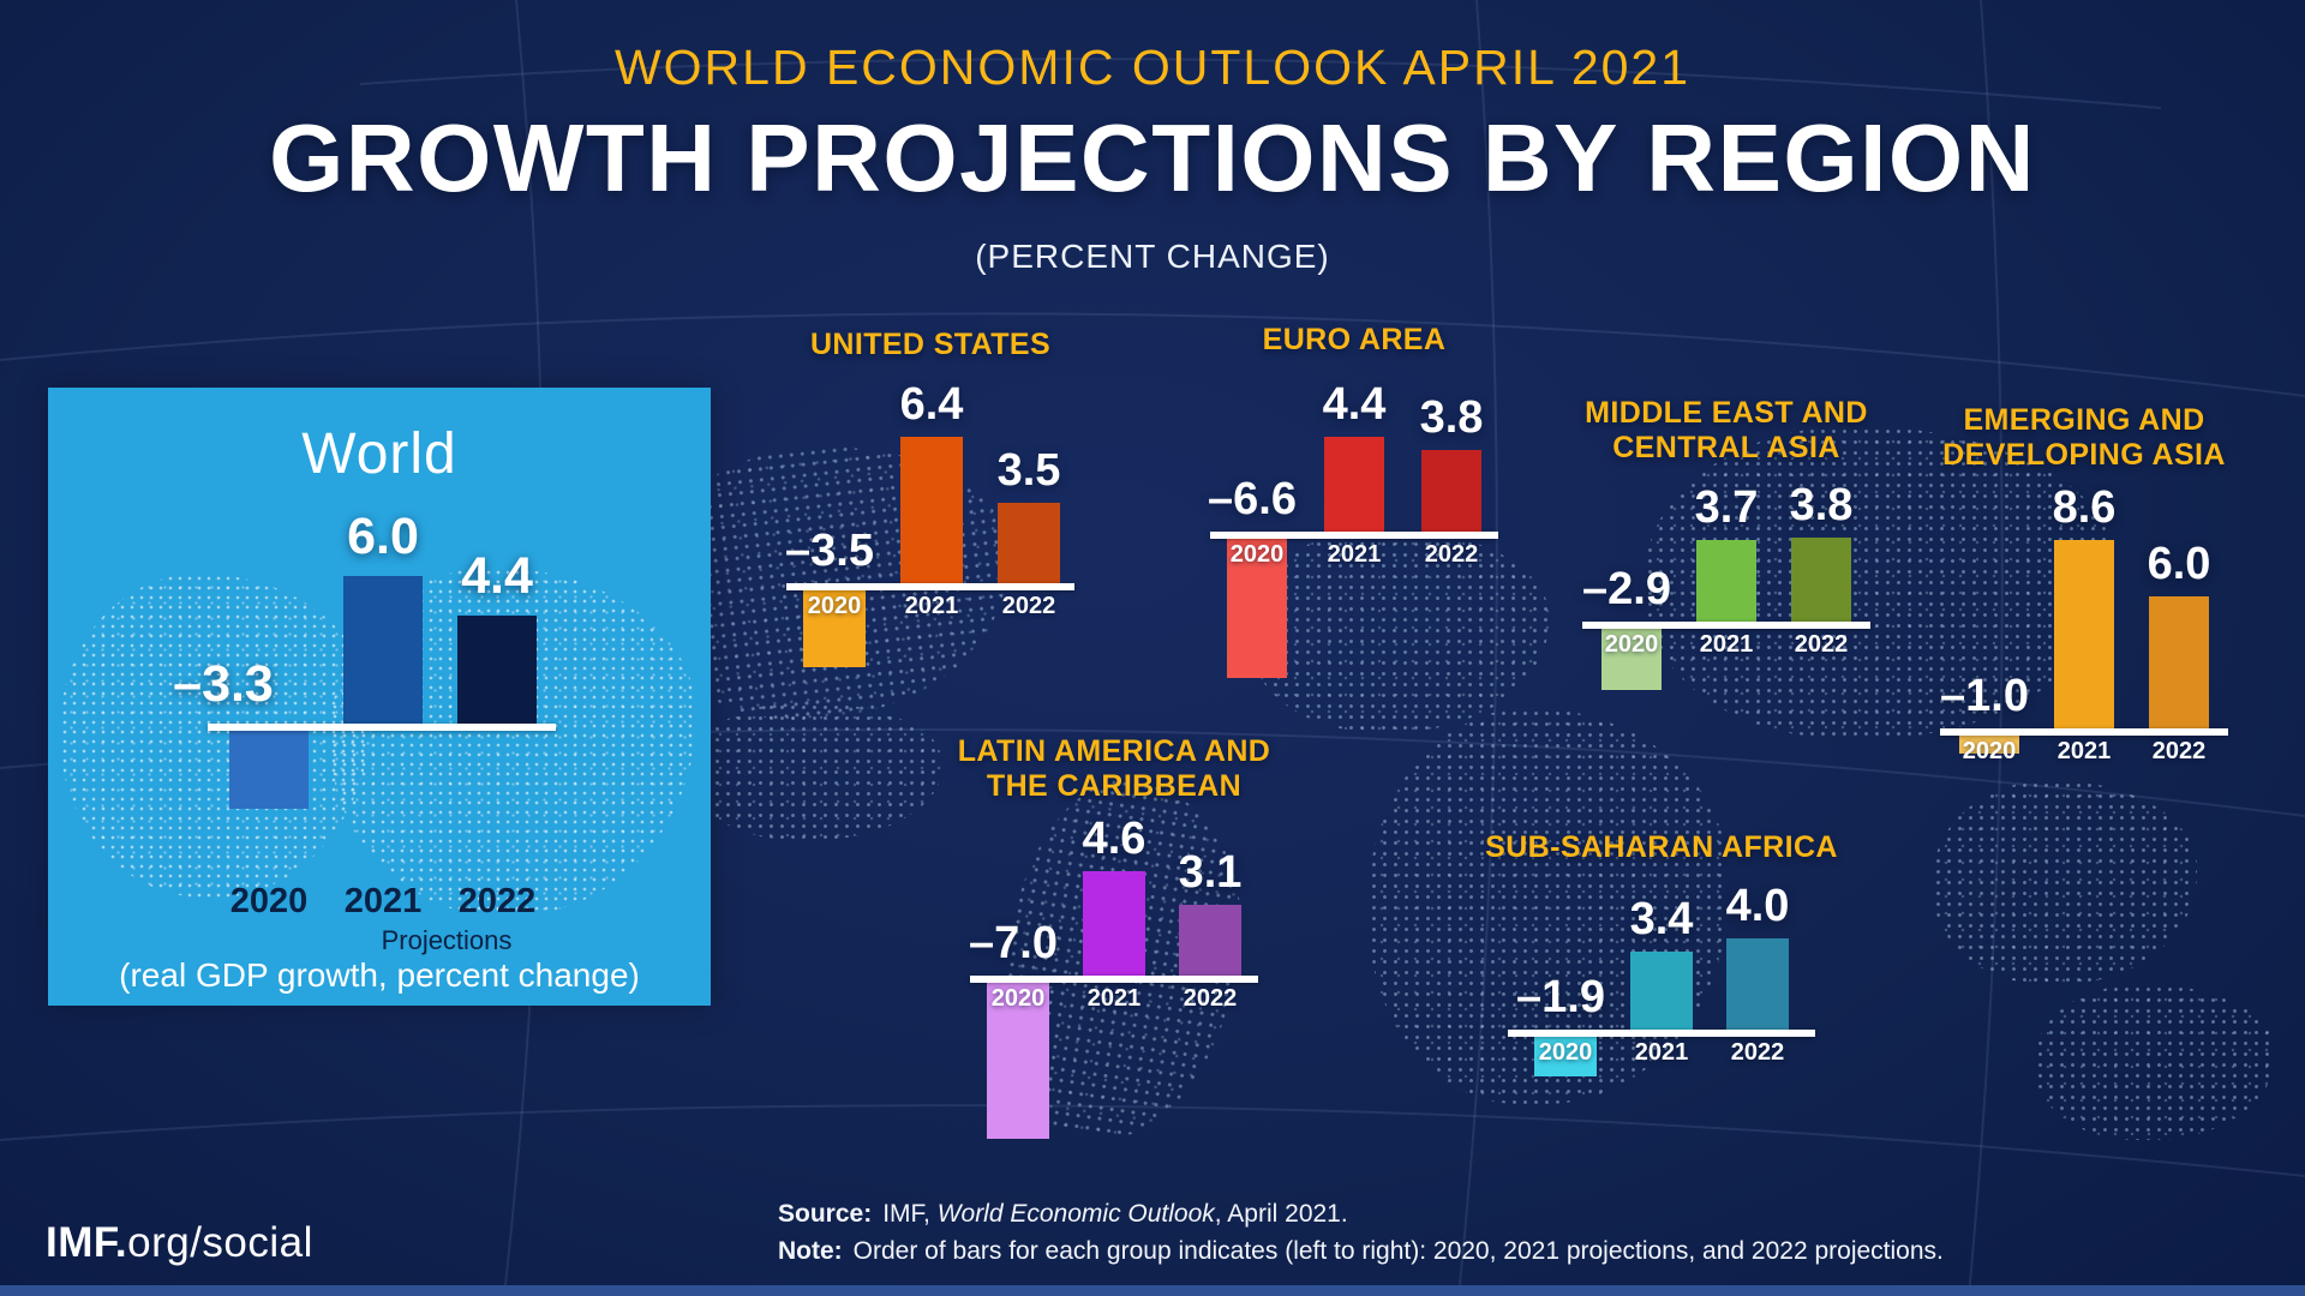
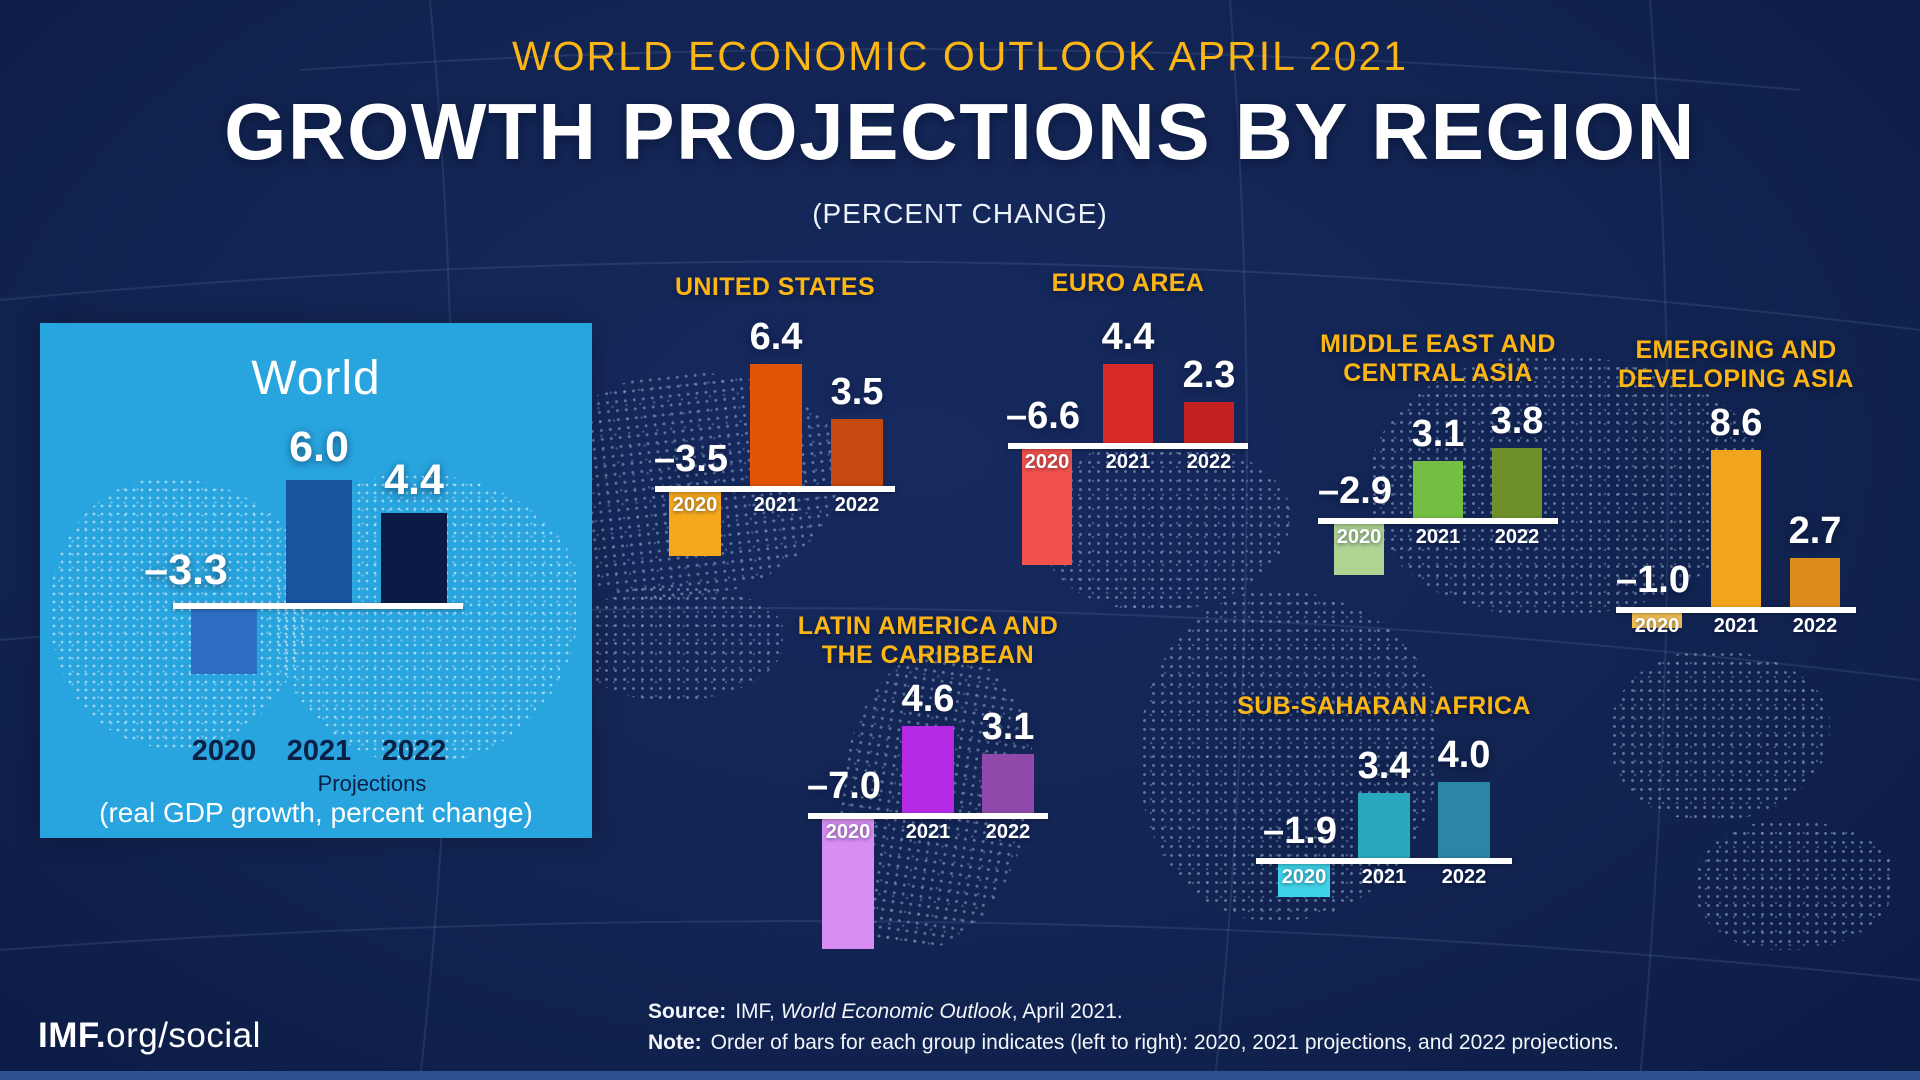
EURO AREA/2022: 3.8 -> 2.3
MIDDLE EAST AND CENTRAL ASIA/2021: 3.7 -> 3.1
EMERGING AND DEVELOPING ASIA/2022: 6.0 -> 2.7
